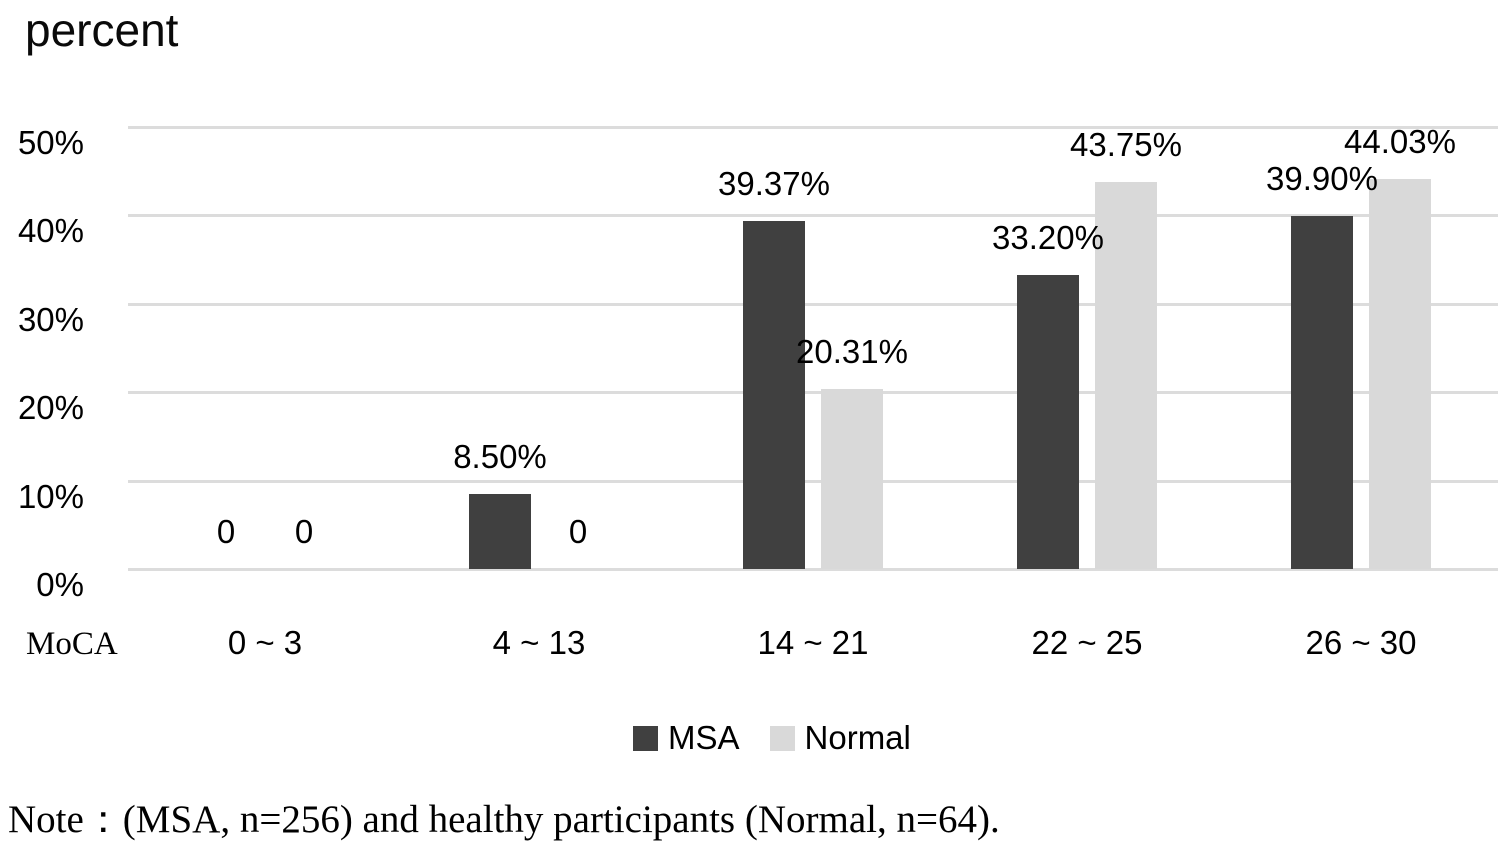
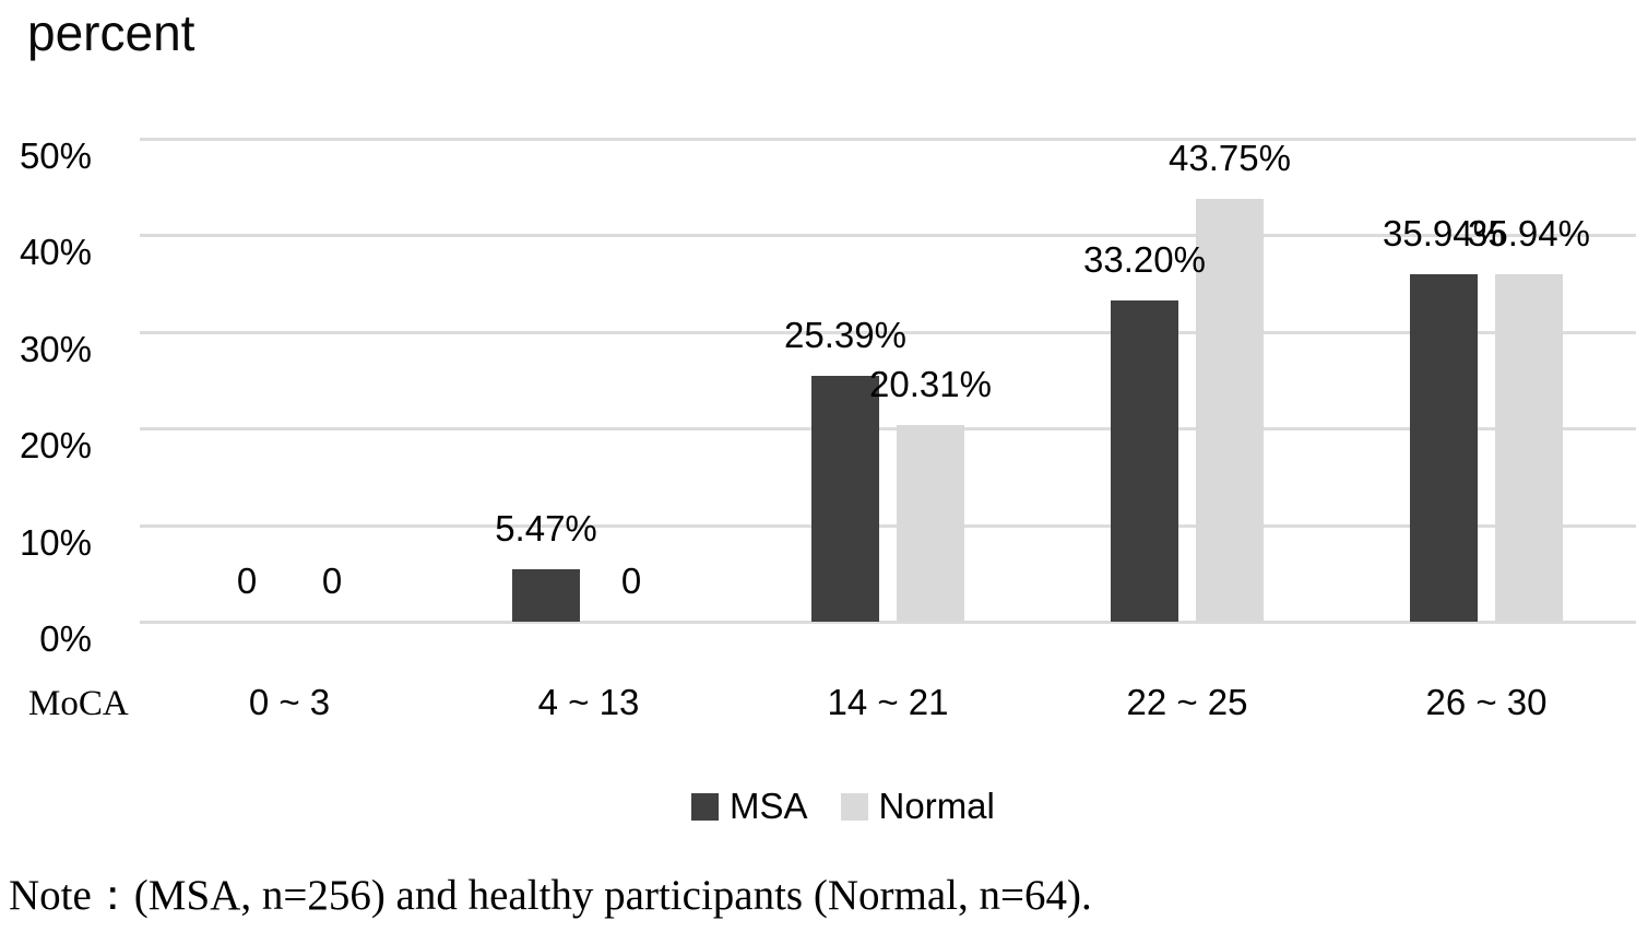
MSA/4 ~ 13: 8.50% -> 5.47%
MSA/14 ~ 21: 39.37% -> 25.39%
MSA/26 ~ 30: 39.90% -> 35.94%
Normal/26 ~ 30: 44.03% -> 35.94%
